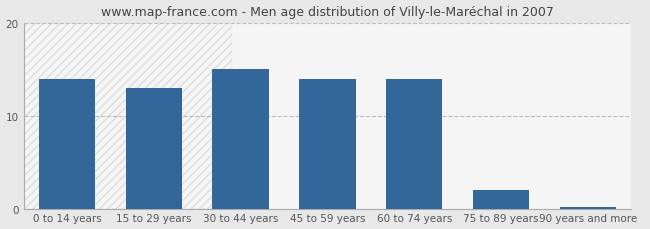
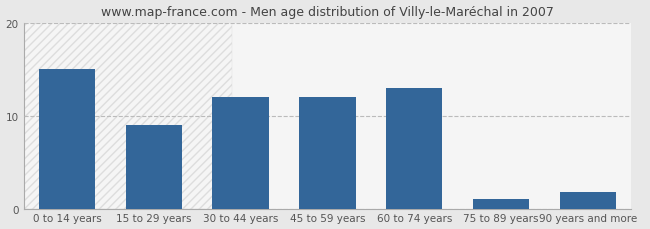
0 to 14 years: 14.0 -> 15.0
15 to 29 years: 13.0 -> 9.0
30 to 44 years: 15.0 -> 12.0
45 to 59 years: 14.0 -> 12.0
60 to 74 years: 14.0 -> 13.0
75 to 89 years: 2.0 -> 1.0
90 years and more: 0.2 -> 1.8
